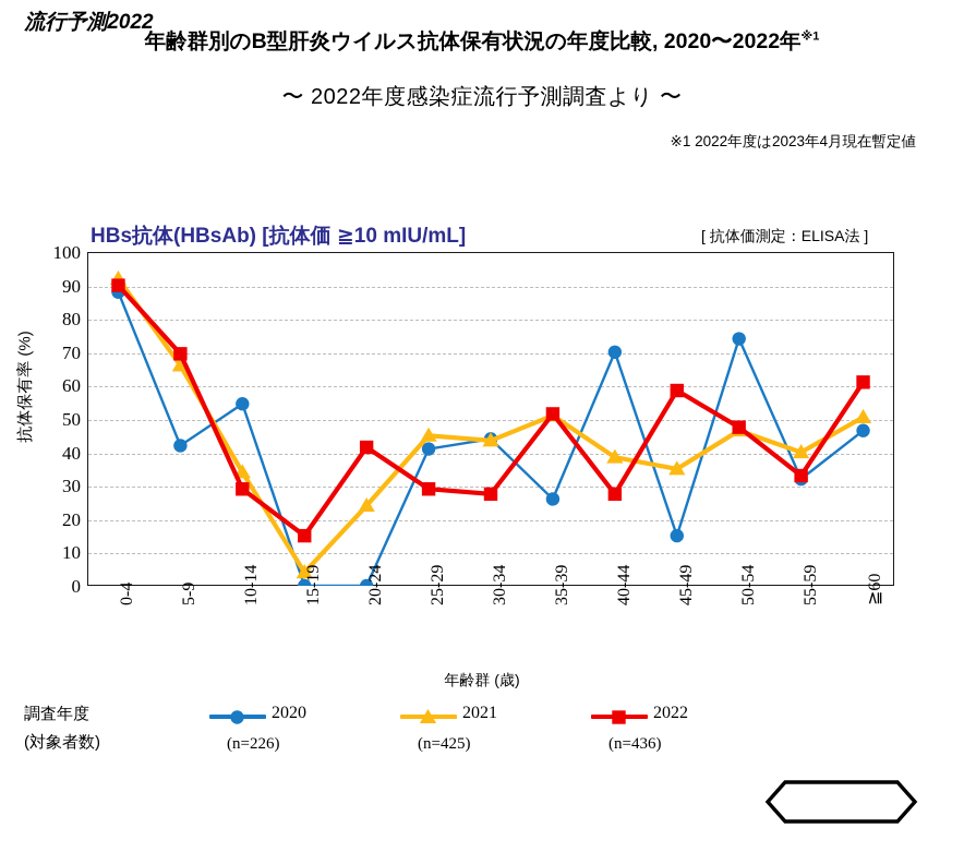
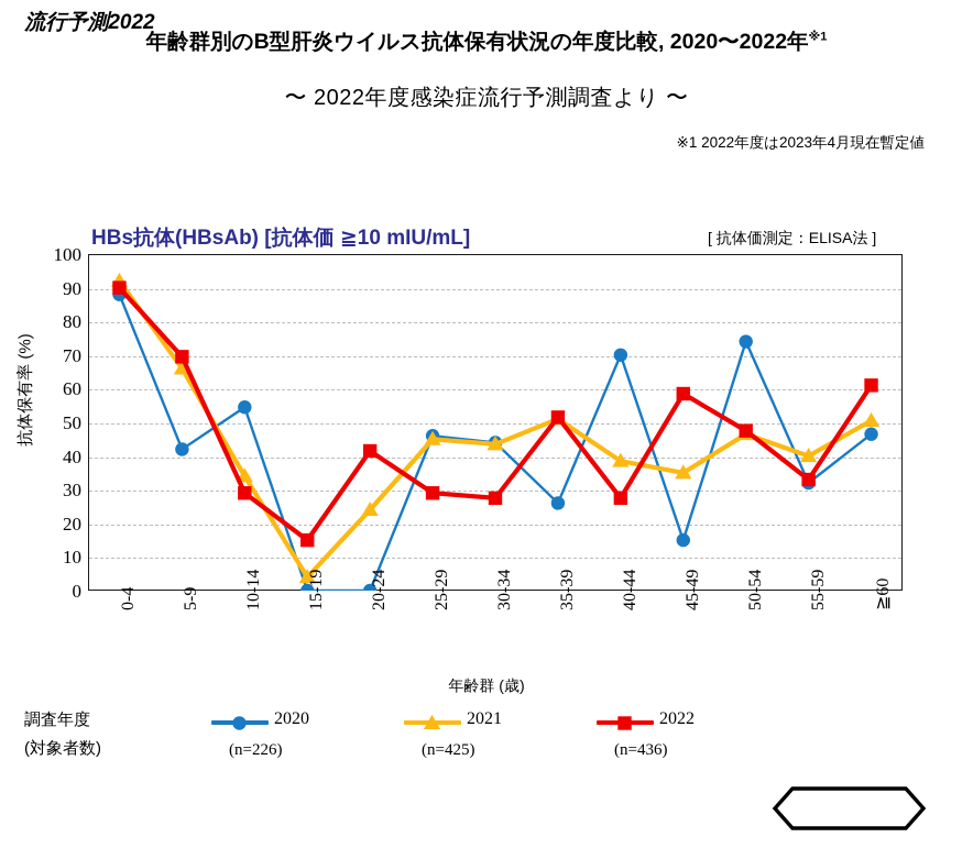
2020/25-29: 41 -> 46
